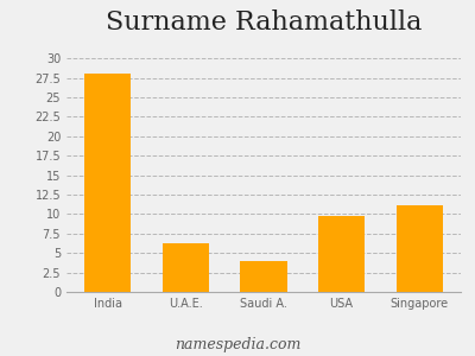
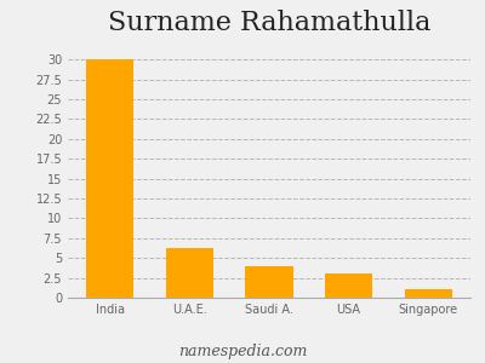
India: 28.0 -> 30.0
USA: 9.8 -> 3.0
Singapore: 11.2 -> 1.1
